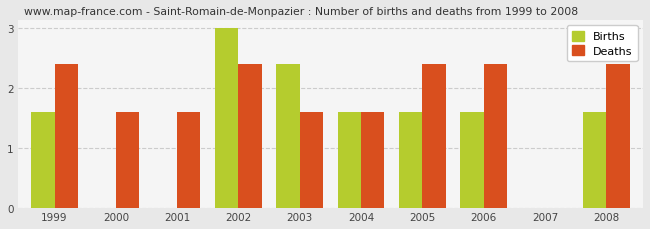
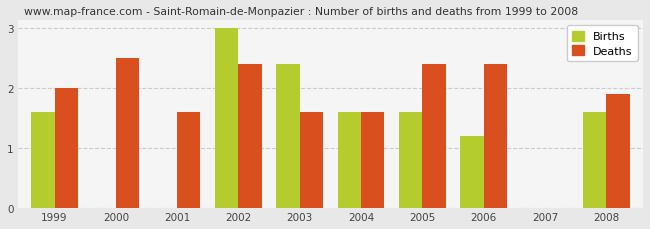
Deaths/1999: 2.4 -> 2.0
Deaths/2000: 1.6 -> 2.5
Births/2006: 1.6 -> 1.2
Deaths/2008: 2.4 -> 1.9
